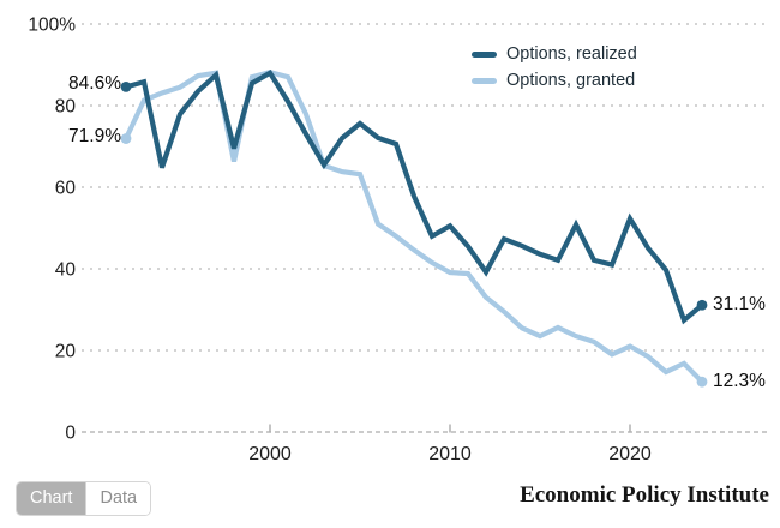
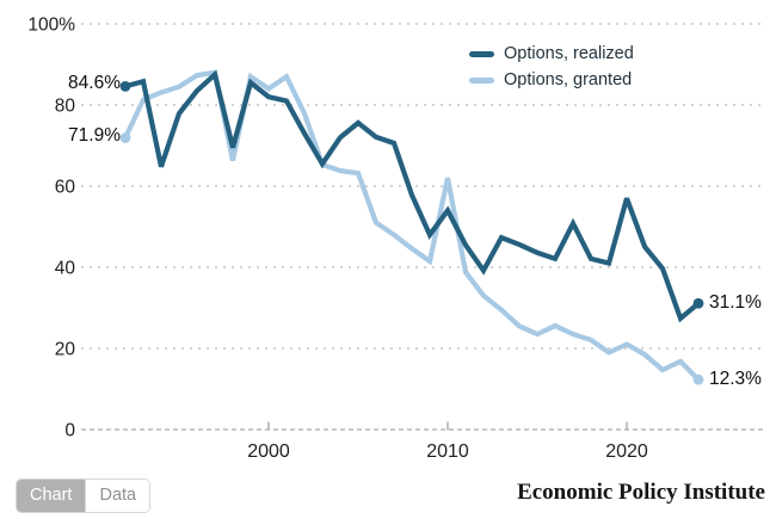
Options, realized/2000: 88% -> 82%
Options, granted/2000: 88% -> 84%
Options, realized/2010: 50% -> 54%
Options, granted/2010: 39% -> 62%
Options, realized/2020: 52% -> 57%
